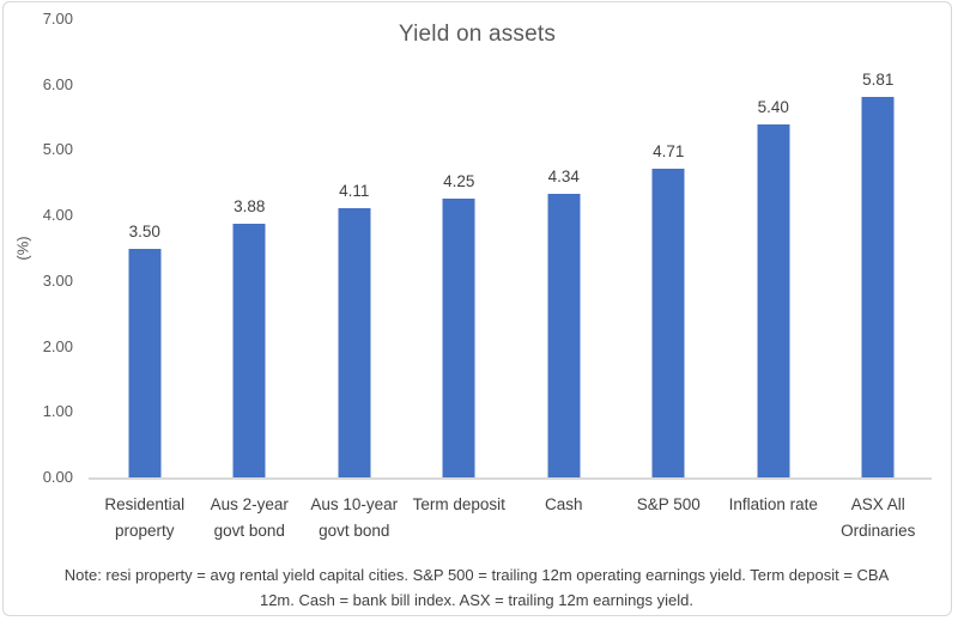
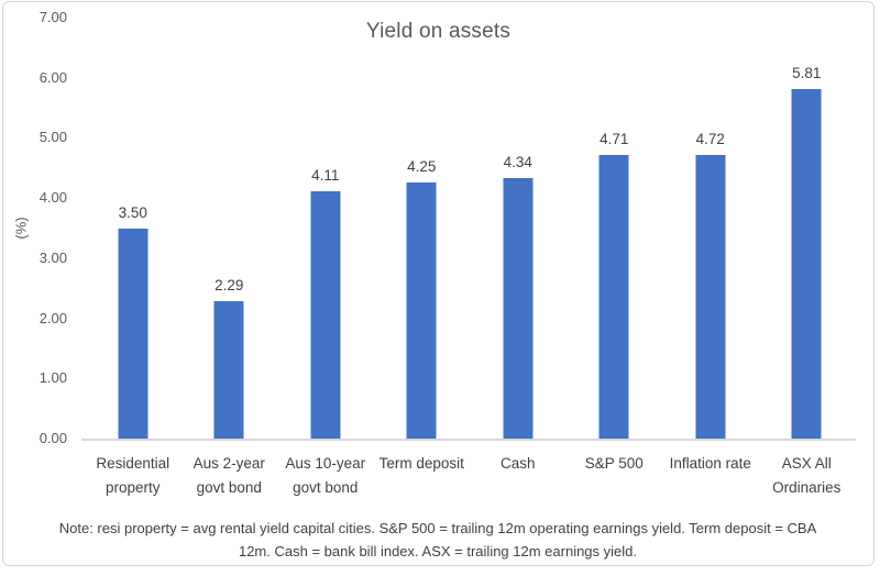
Aus 2-year govt bond: 3.88 -> 2.29
Inflation rate: 5.40 -> 4.72
